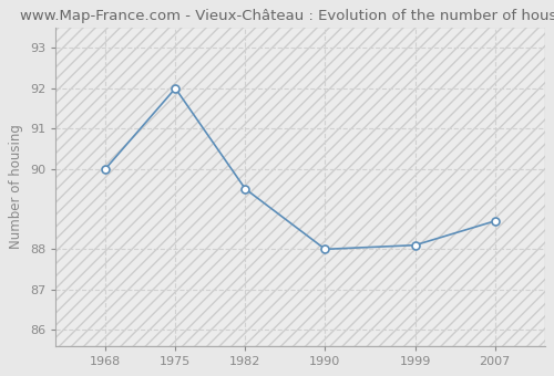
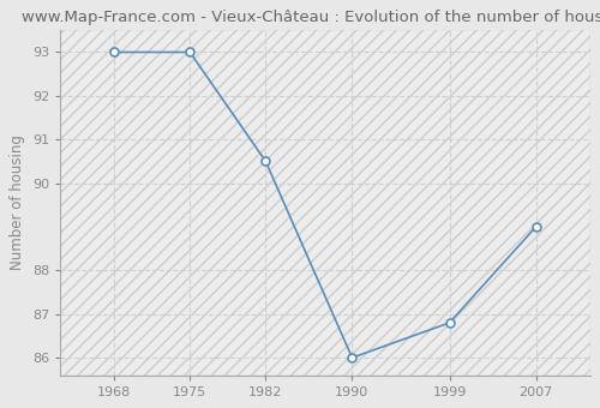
1968: 90.0 -> 93.0
1975: 92.0 -> 93.0
1982: 89.5 -> 90.5
1990: 88.0 -> 86.0
1999: 88.1 -> 86.8
2007: 88.7 -> 89.0
